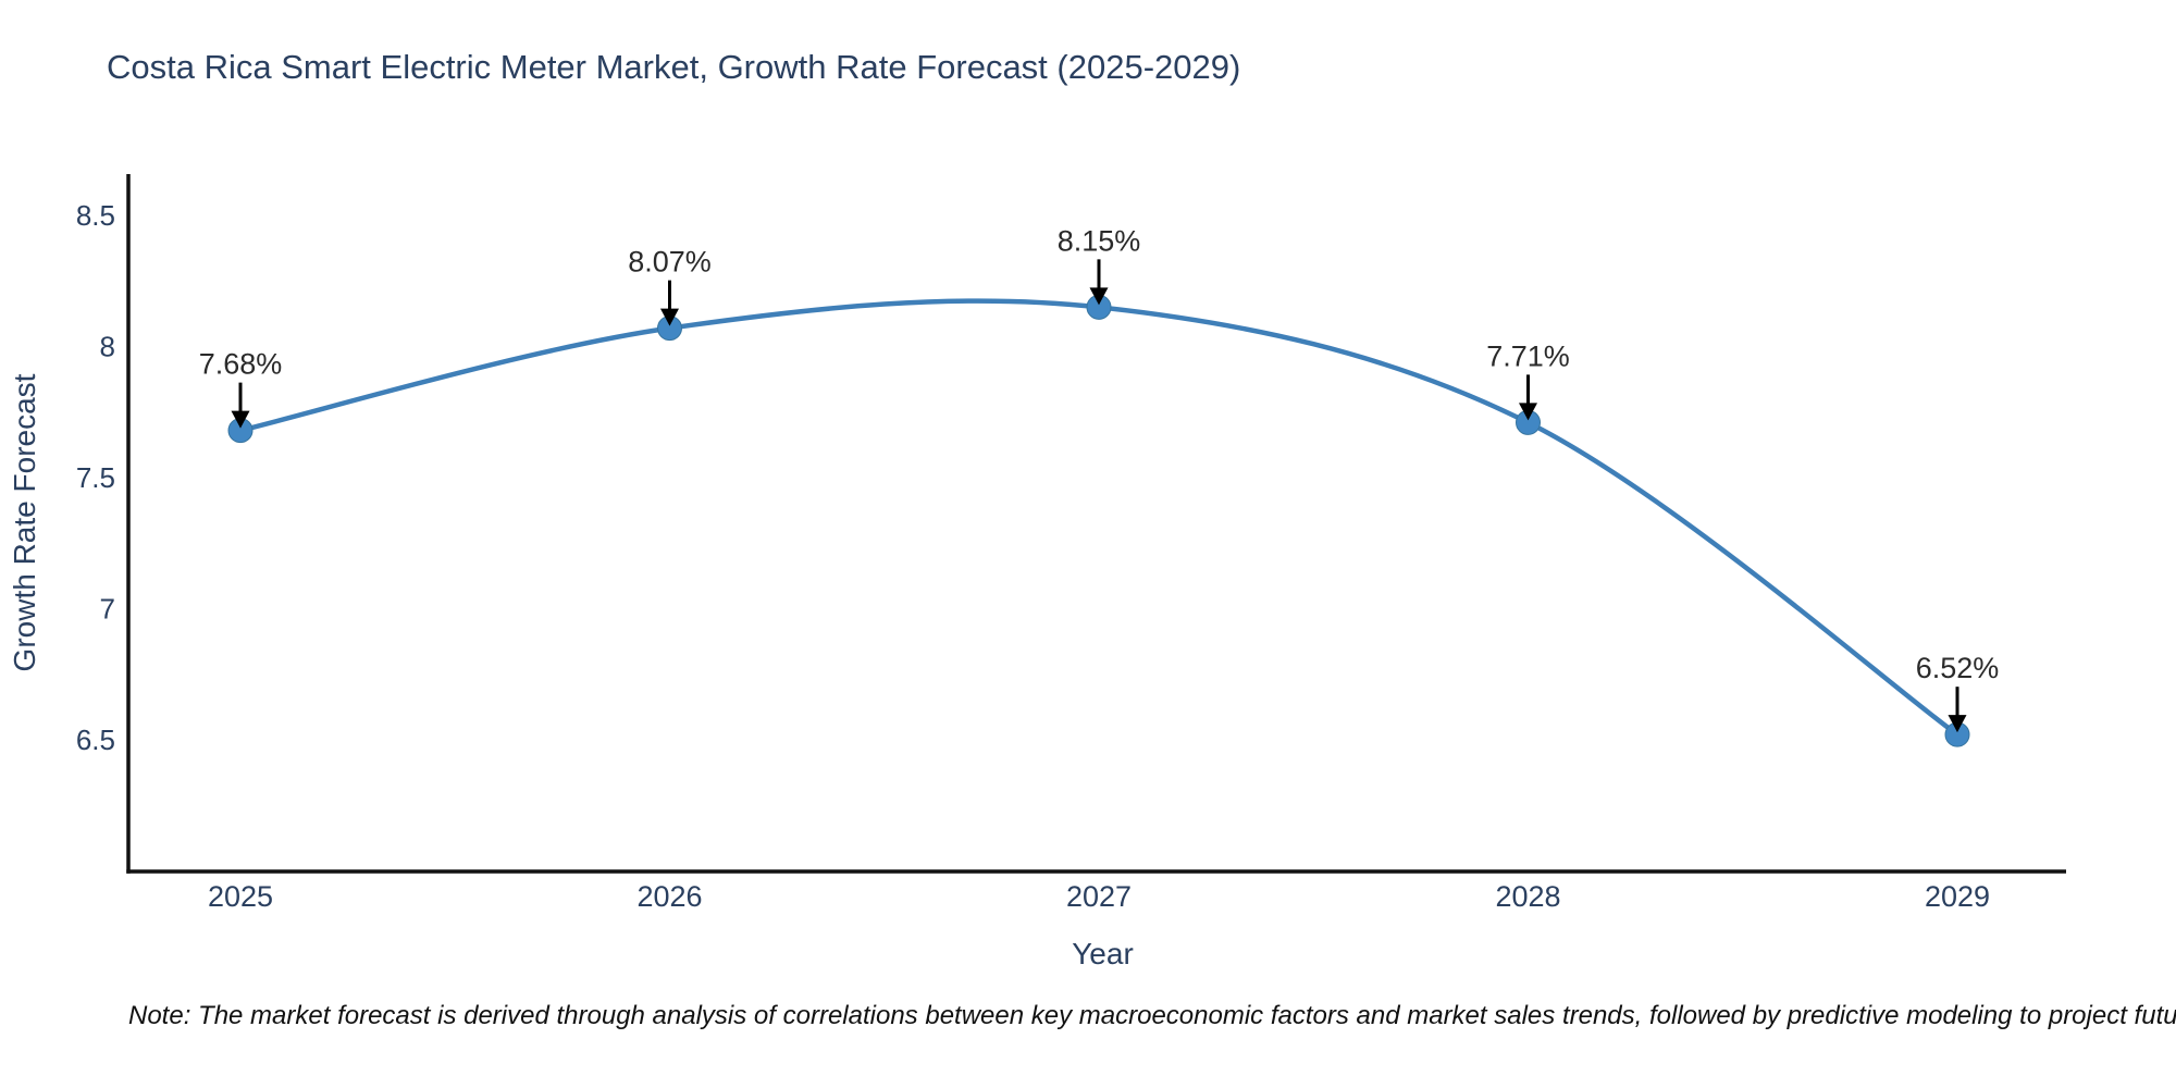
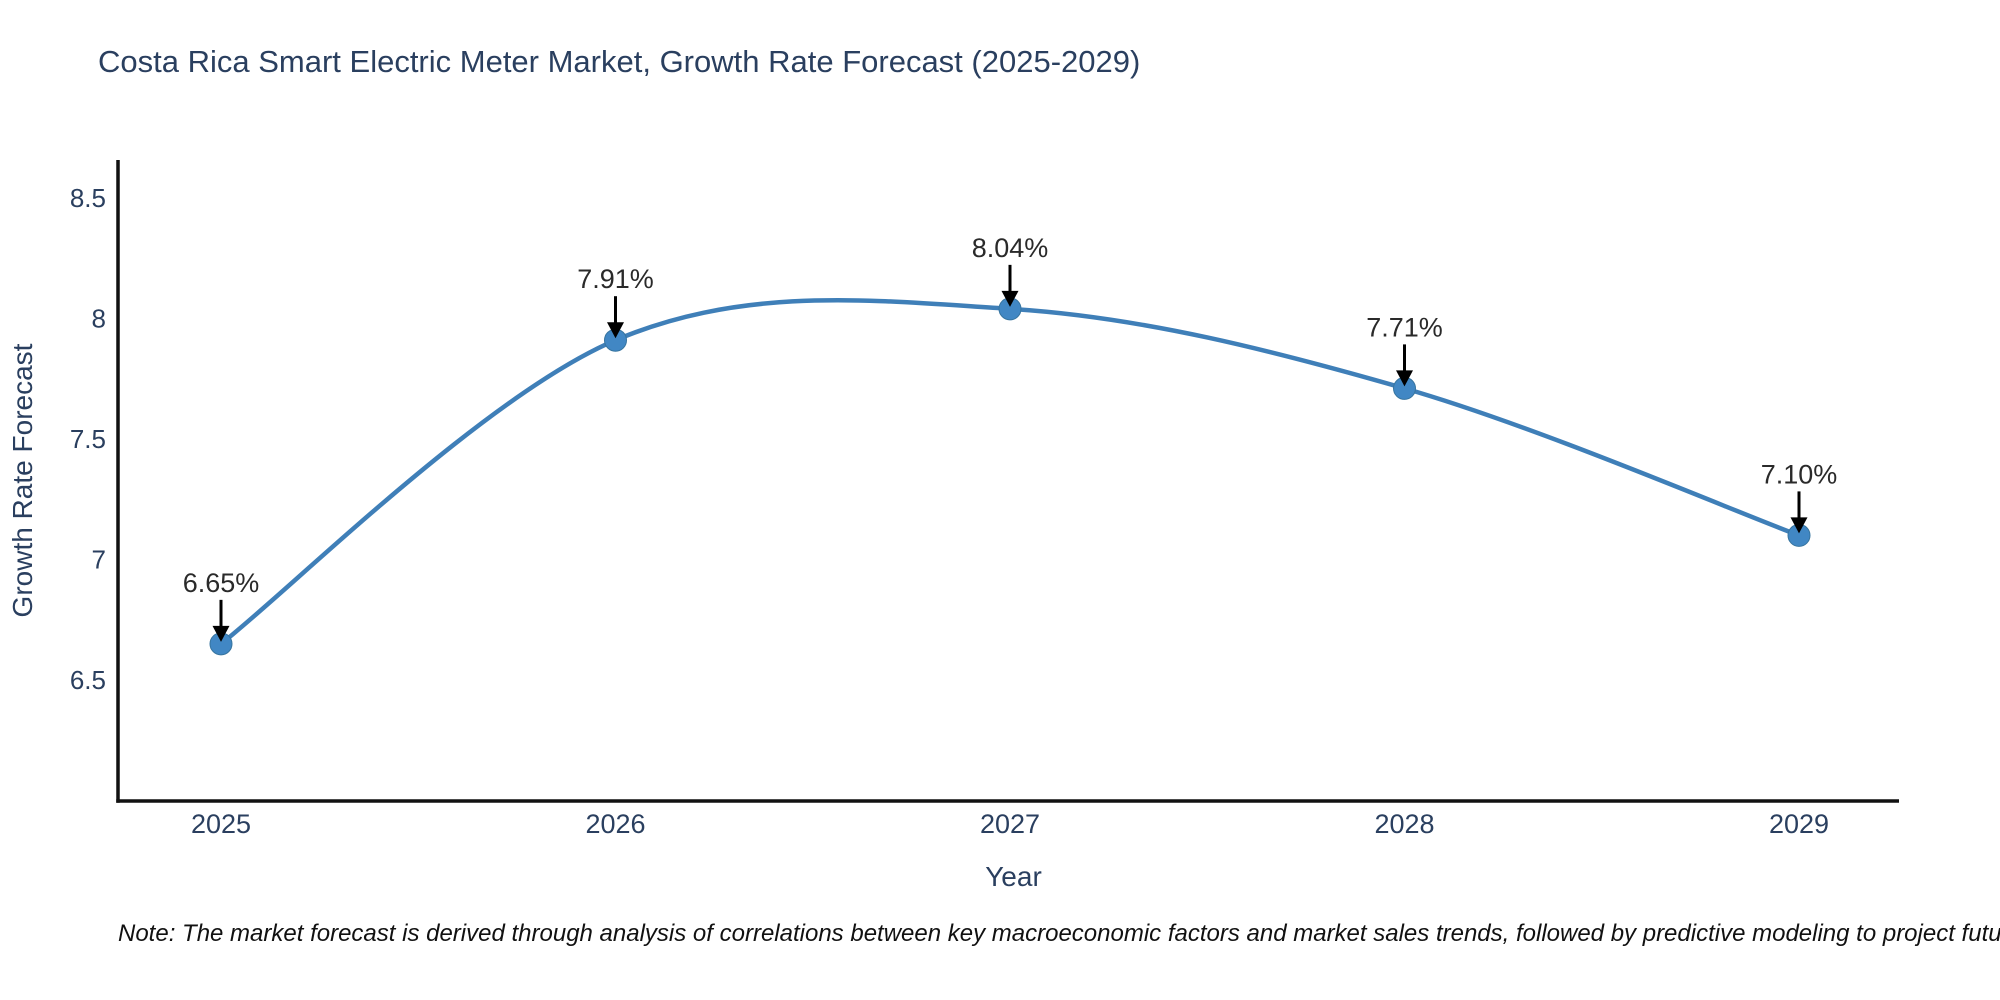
2025: 7.68% -> 6.65%
2026: 8.07% -> 7.91%
2027: 8.15% -> 8.04%
2029: 6.52% -> 7.10%
